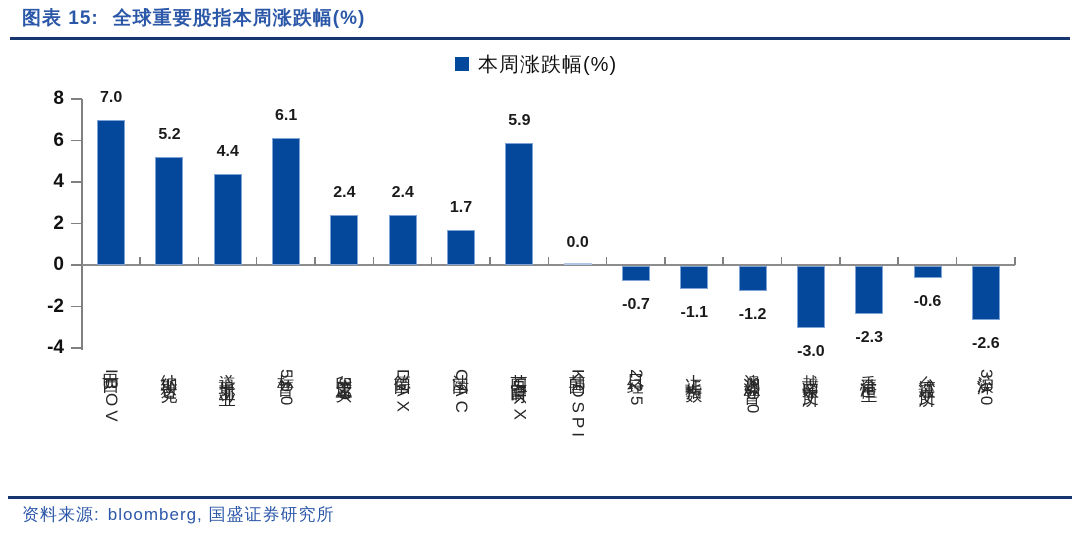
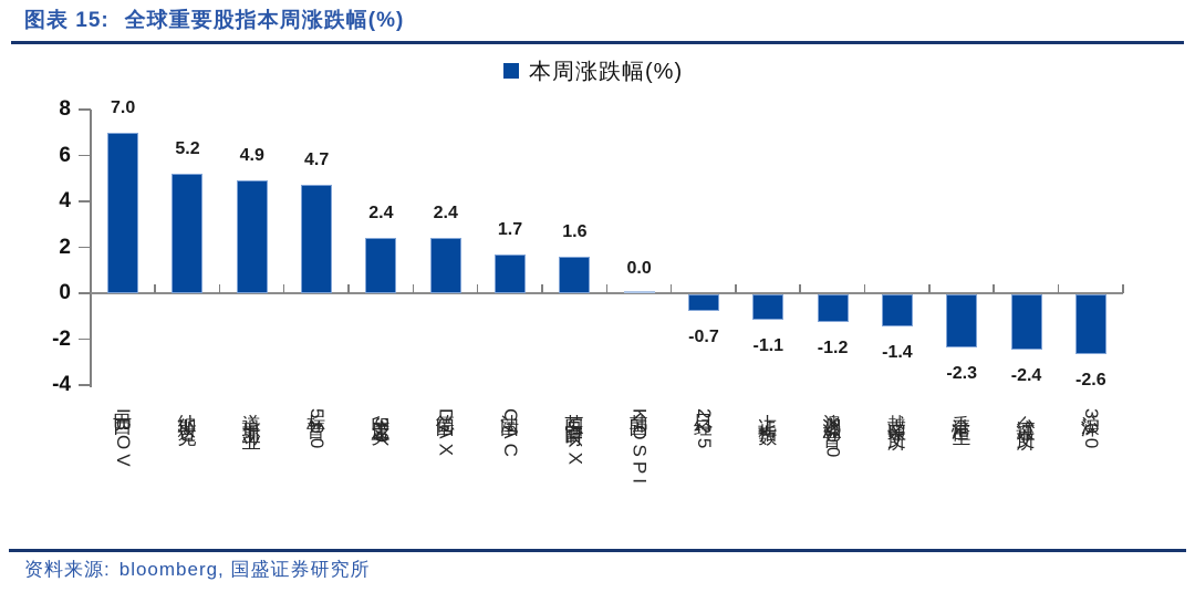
道琼斯工业: 4.4 -> 4.9
标普500: 6.1 -> 4.7
英国富时UKX: 5.9 -> 1.6
越南证交所: -3.0 -> -1.4
台湾证交所: -0.6 -> -2.4
